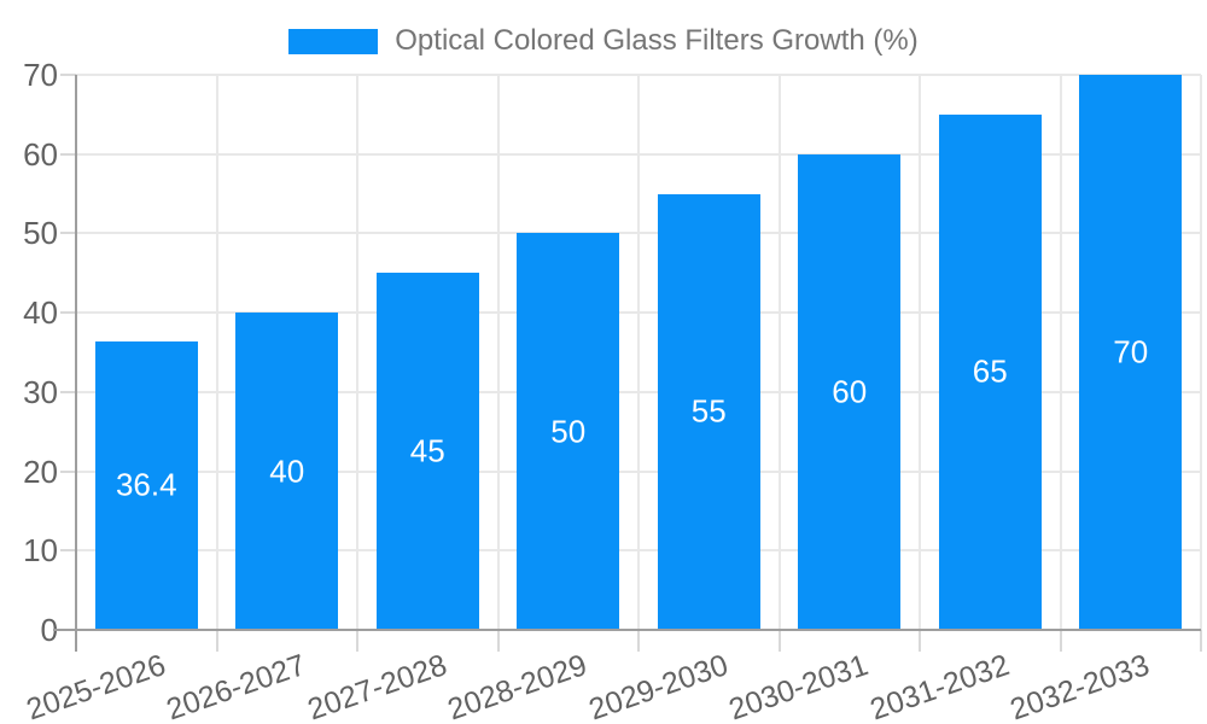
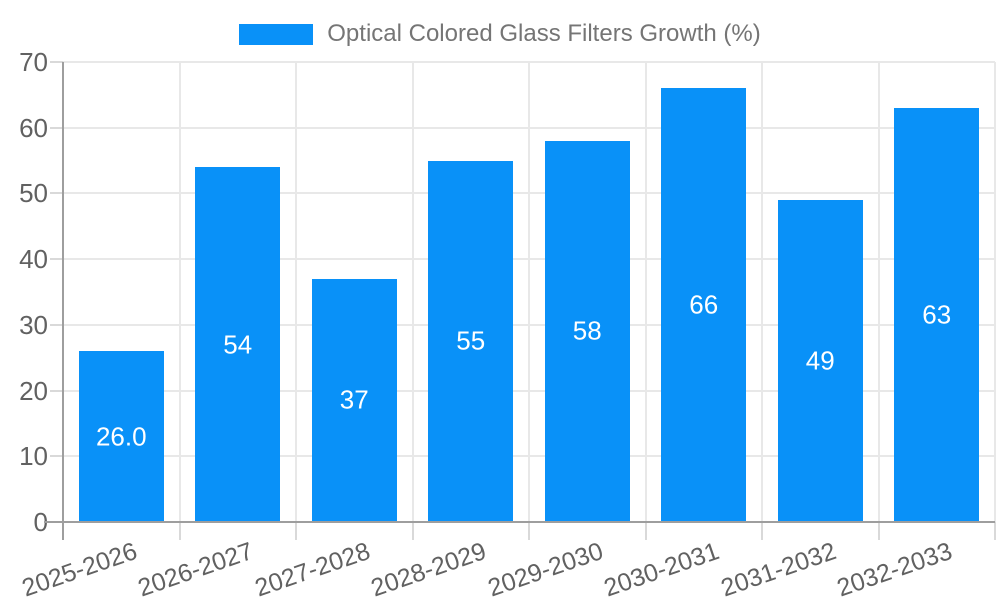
2025-2026: 36.4 -> 26.0
2026-2027: 40 -> 54
2027-2028: 45 -> 37
2028-2029: 50 -> 55
2029-2030: 55 -> 58
2030-2031: 60 -> 66
2031-2032: 65 -> 49
2032-2033: 70 -> 63
